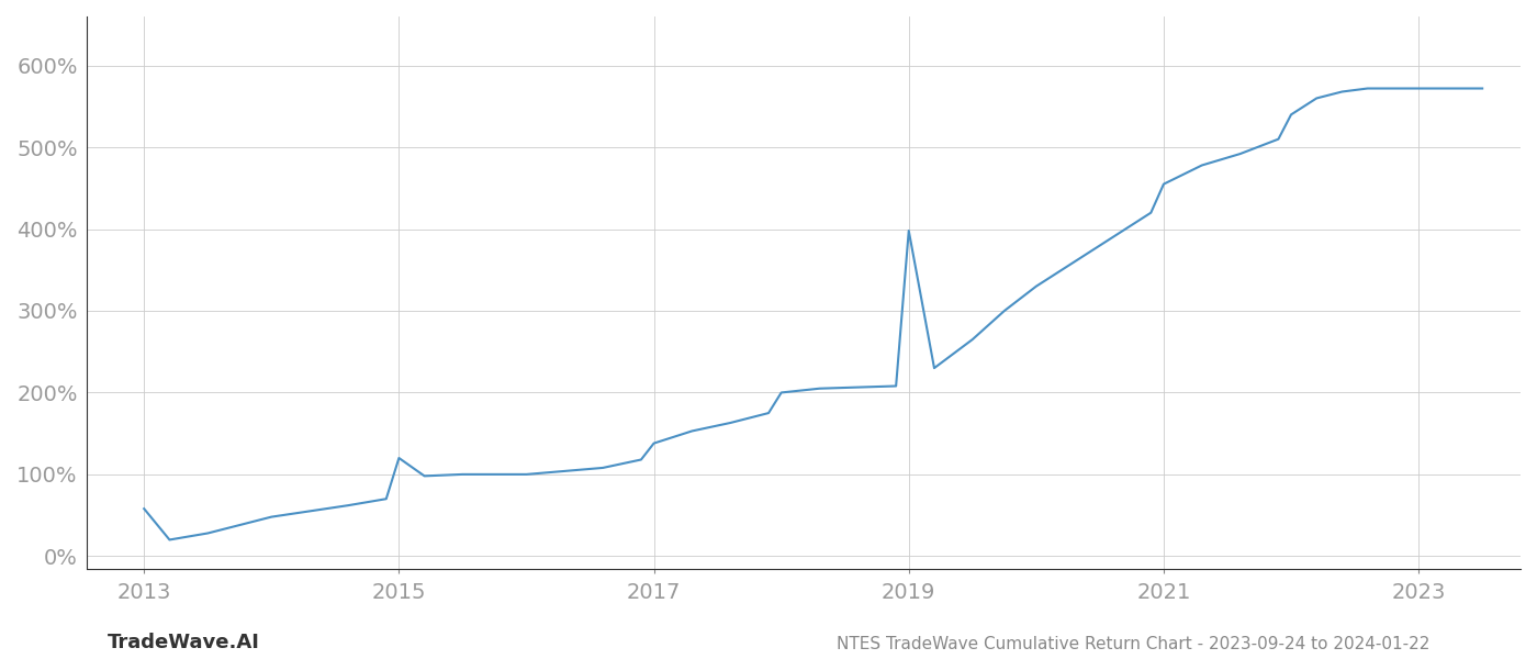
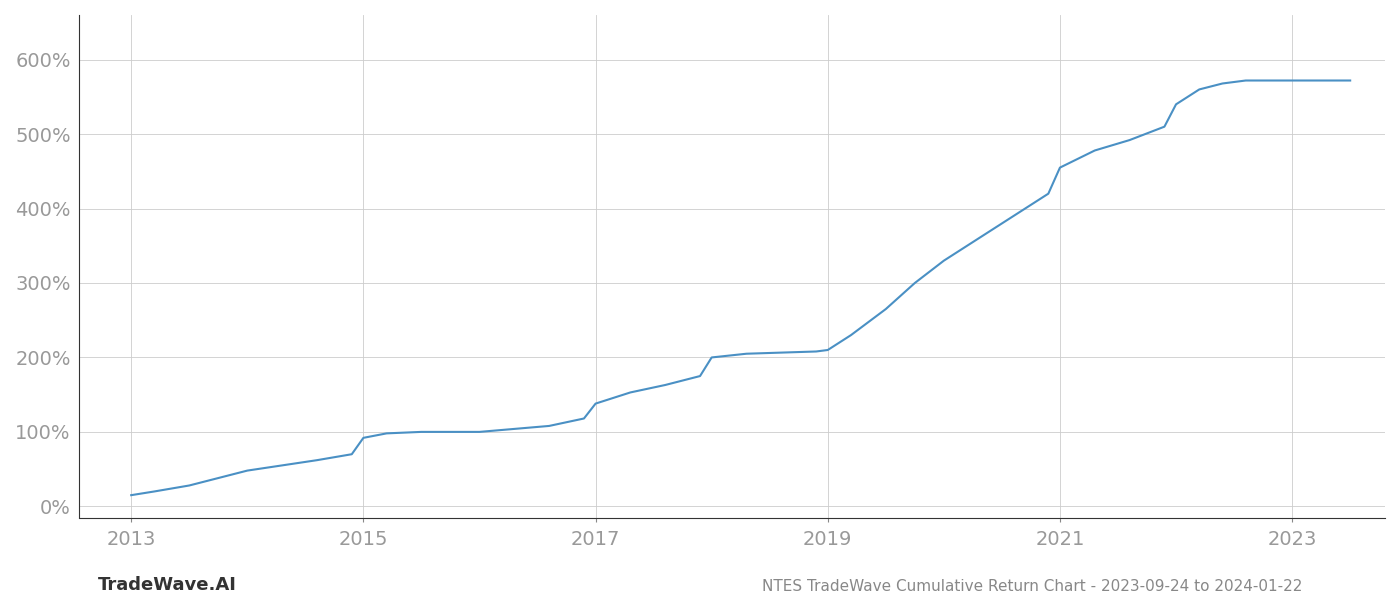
2013: 58% -> 15%
2015: 120% -> 92%
2019: 398% -> 210%
